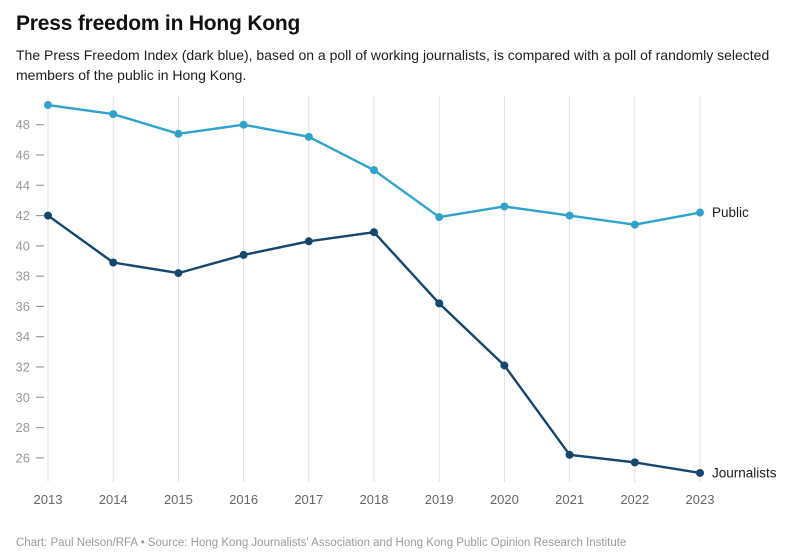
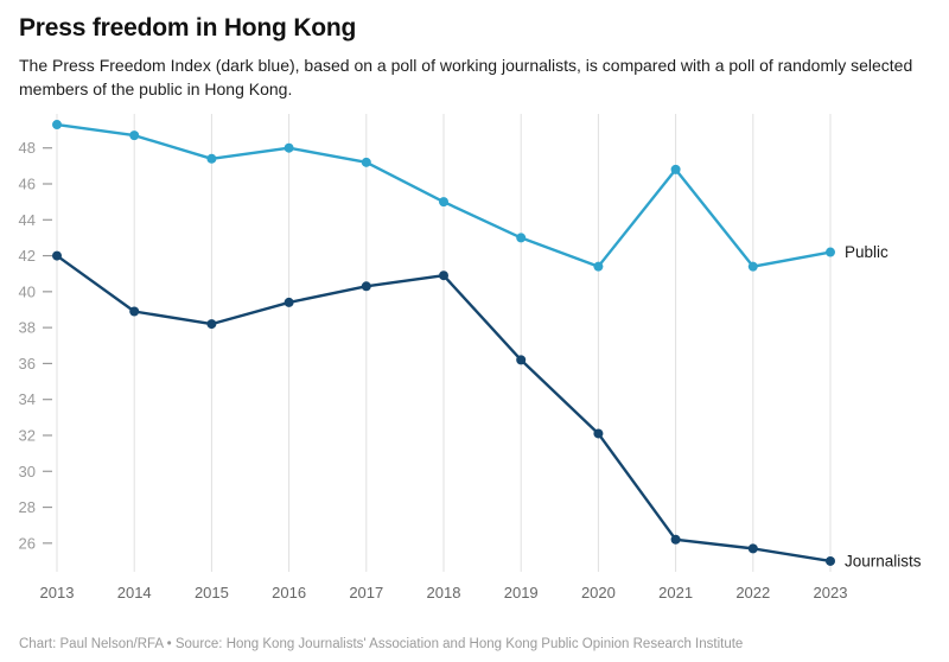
Public/2019: 41.9 -> 43.0
Public/2020: 42.6 -> 41.4
Public/2021: 42.0 -> 46.8
